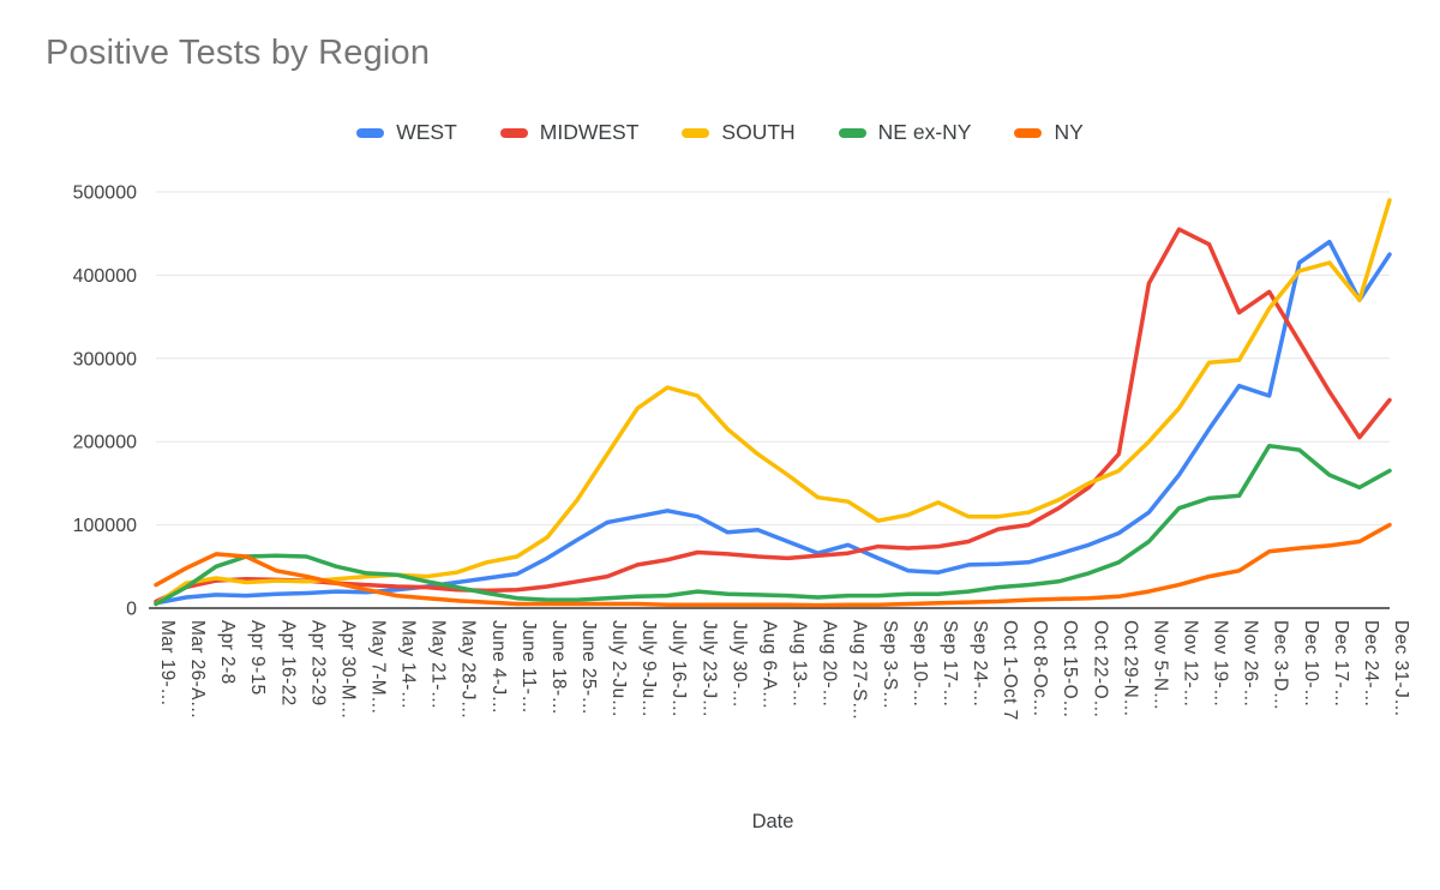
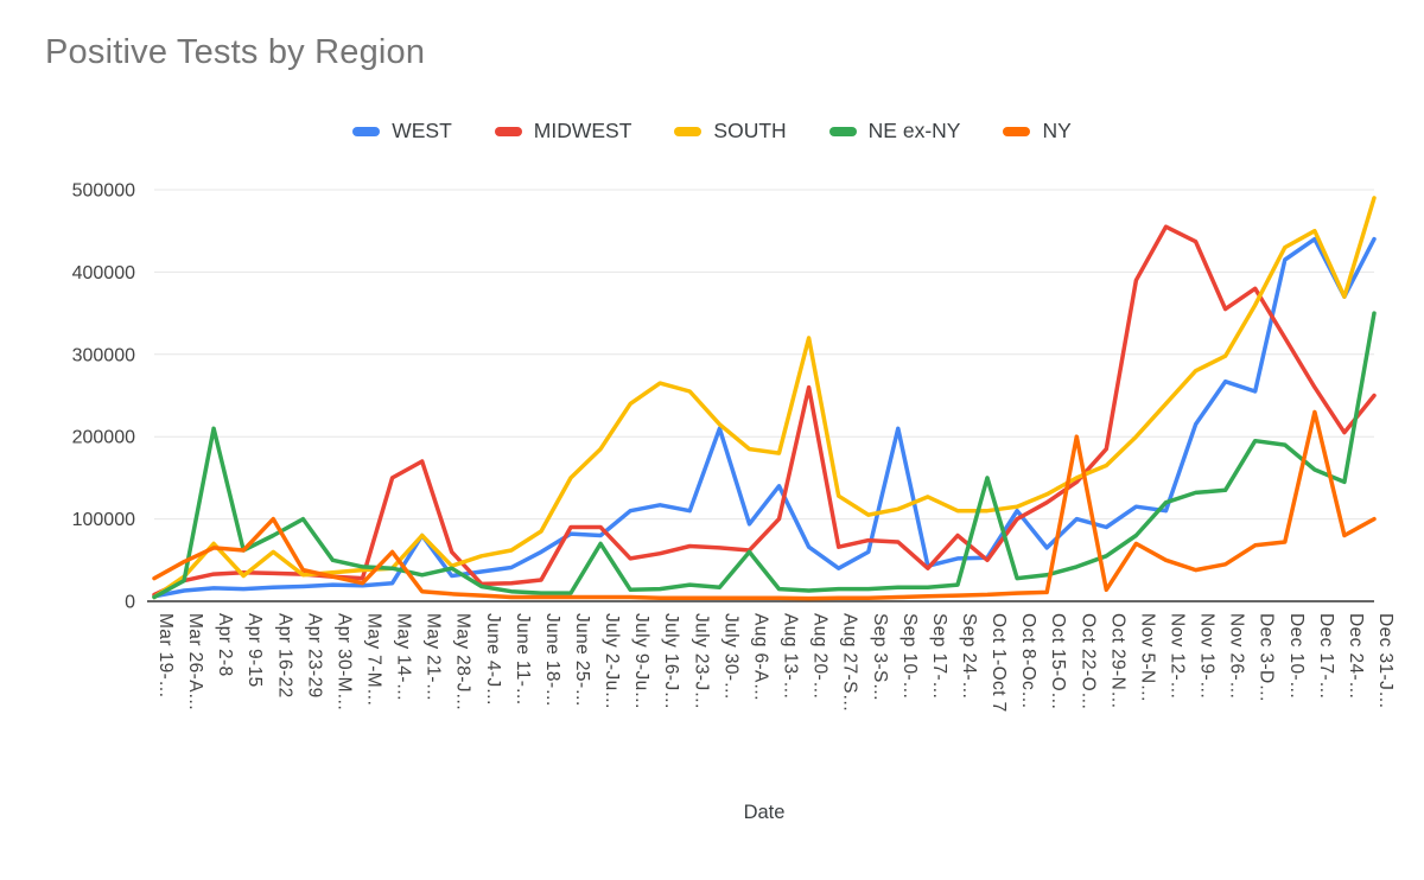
SOUTH/Apr 2-8: 40000 -> 70000
NE ex-NY/Apr 2-8: 50000 -> 210000
SOUTH/Apr 16-22: 30000 -> 60000
NE ex-NY/Apr 16-22: 60000 -> 80000
NY/Apr 16-22: 40000 -> 100000
NE ex-NY/Apr 23-29: 60000 -> 100000
MIDWEST/May 14-…: 30000 -> 150000
NY/May 14-…: 20000 -> 60000
WEST/May 21-…: 30000 -> 80000
MIDWEST/May 21-…: 20000 -> 170000
SOUTH/May 21-…: 40000 -> 80000
MIDWEST/May 28-J…: 20000 -> 60000
NE ex-NY/May 28-J…: 20000 -> 40000
MIDWEST/June 25-…: 30000 -> 90000
SOUTH/June 25-…: 130000 -> 150000
WEST/July 2-Ju…: 100000 -> 80000
MIDWEST/July 2-Ju…: 40000 -> 90000
NE ex-NY/July 2-Ju…: 10000 -> 70000
WEST/July 30-…: 90000 -> 210000
NE ex-NY/Aug 6-A…: 20000 -> 60000
WEST/Aug 13-…: 80000 -> 140000
MIDWEST/Aug 13-…: 60000 -> 100000
SOUTH/Aug 13-…: 160000 -> 180000
MIDWEST/Aug 20-…: 60000 -> 260000
SOUTH/Aug 20-…: 130000 -> 320000
WEST/Aug 27-S…: 80000 -> 40000
WEST/Sep 10-…: 40000 -> 210000
MIDWEST/Sep 17-…: 70000 -> 40000
MIDWEST/Oct 1-Oct 7: 100000 -> 50000
NE ex-NY/Oct 1-Oct 7: 20000 -> 150000
WEST/Oct 8-Oc…: 60000 -> 110000
WEST/Oct 22-O…: 80000 -> 100000
NY/Oct 22-O…: 10000 -> 200000
NY/Nov 5-N…: 20000 -> 70000
WEST/Nov 12-…: 160000 -> 110000
NY/Nov 12-…: 30000 -> 50000
SOUTH/Nov 19-…: 300000 -> 280000
SOUTH/Dec 10-…: 400000 -> 430000
SOUTH/Dec 17-…: 420000 -> 450000
NY/Dec 17-…: 80000 -> 230000
WEST/Dec 31-J…: 420000 -> 440000
NE ex-NY/Dec 31-J…: 160000 -> 350000
